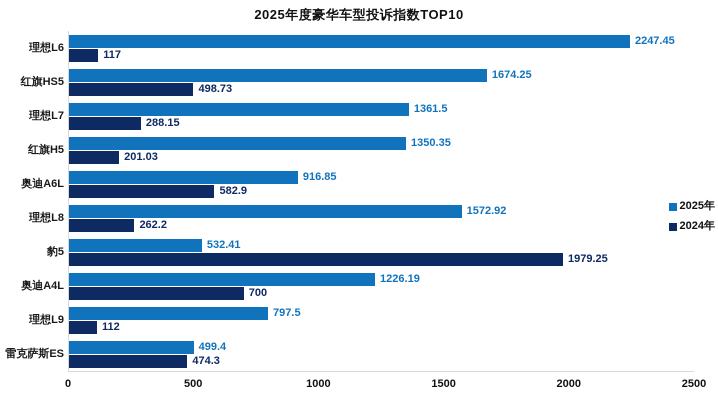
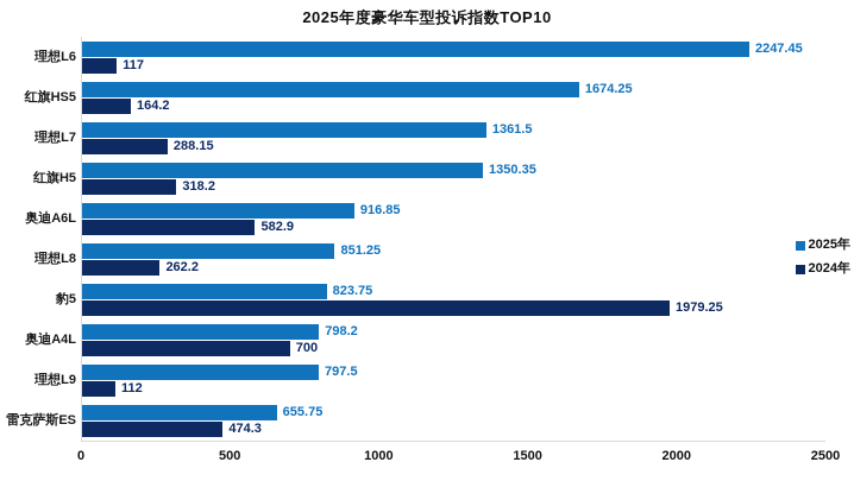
2024年/红旗HS5: 498.73 -> 164.2
2024年/红旗H5: 201.03 -> 318.2
2025年/理想L8: 1572.92 -> 851.25
2025年/豹5: 532.41 -> 823.75
2025年/奥迪A4L: 1226.19 -> 798.2
2025年/雷克萨斯ES: 499.4 -> 655.75
